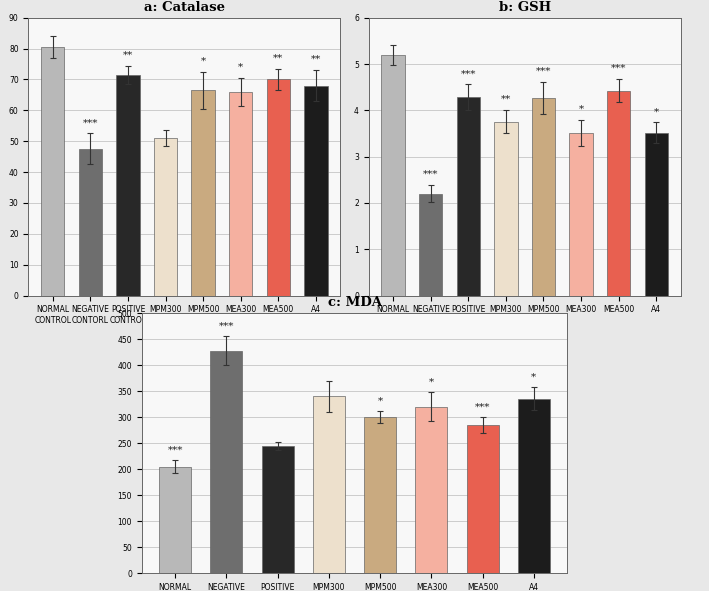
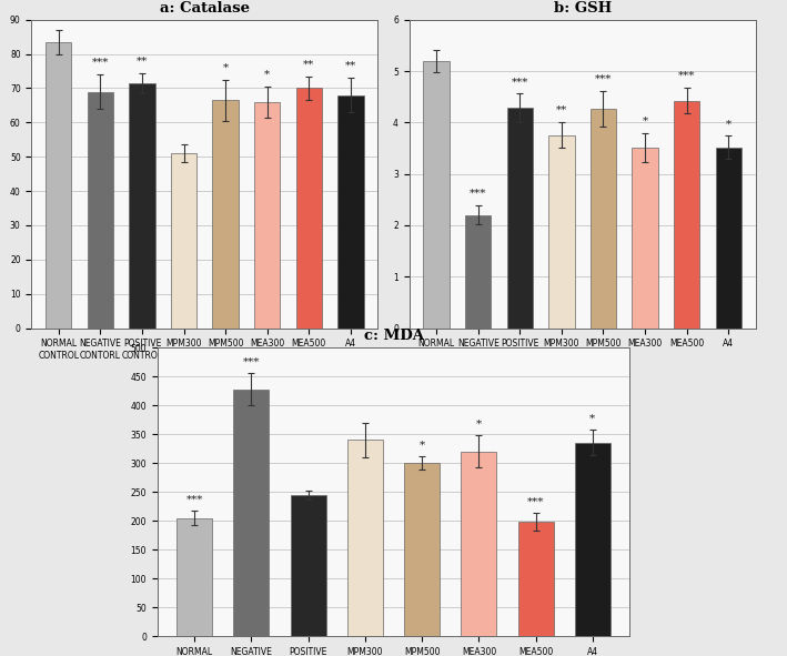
a: Catalase/NORMAL CONTROL: 80.5 -> 83.5
a: Catalase/NEGATIVE CONTORL: 47.5 -> 69.0
c: MDA/MEA500: 285 -> 198
